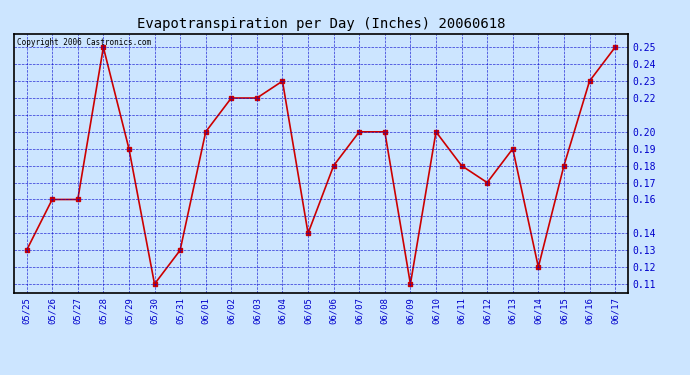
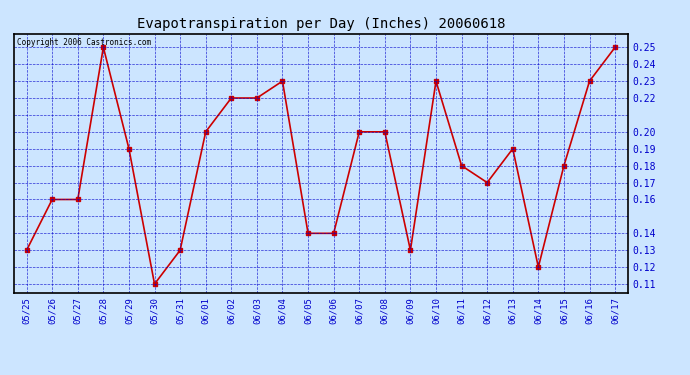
06/06: 0.18 -> 0.14
06/09: 0.11 -> 0.13
06/10: 0.20 -> 0.23
